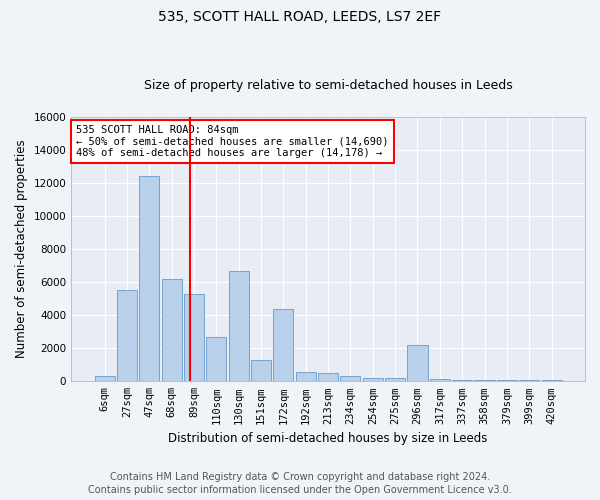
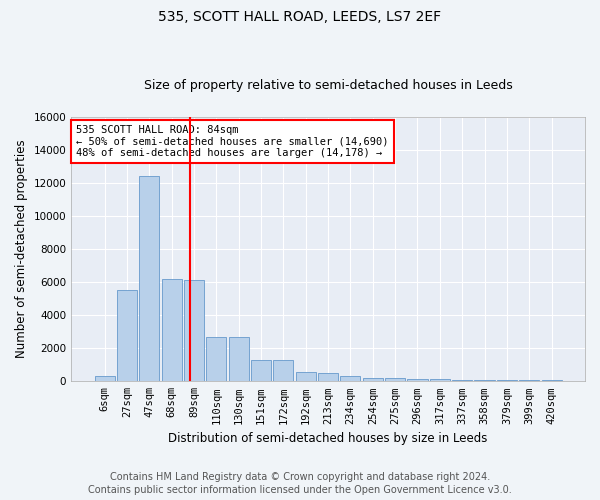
89sqm: 5300 -> 6100
130sqm: 6700 -> 2700
172sqm: 4400 -> 1300
296sqm: 2200 -> 200
